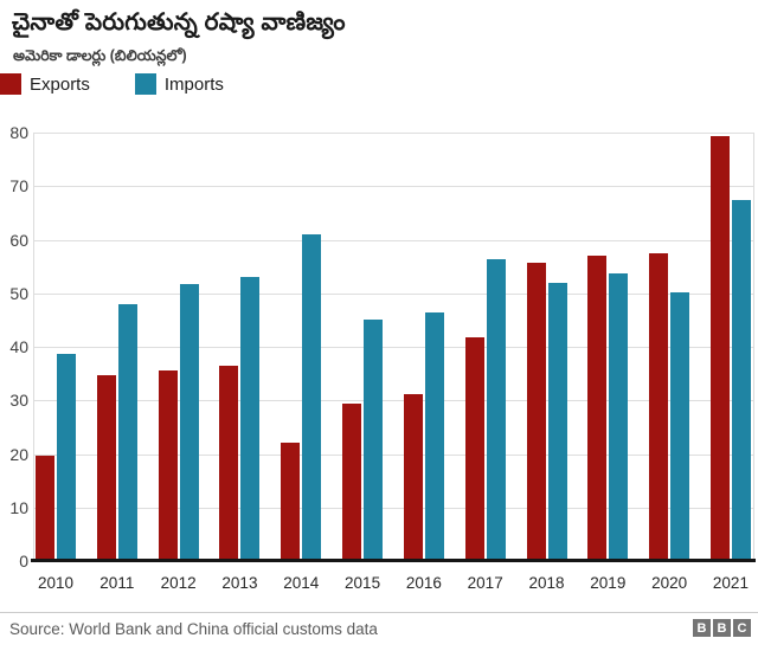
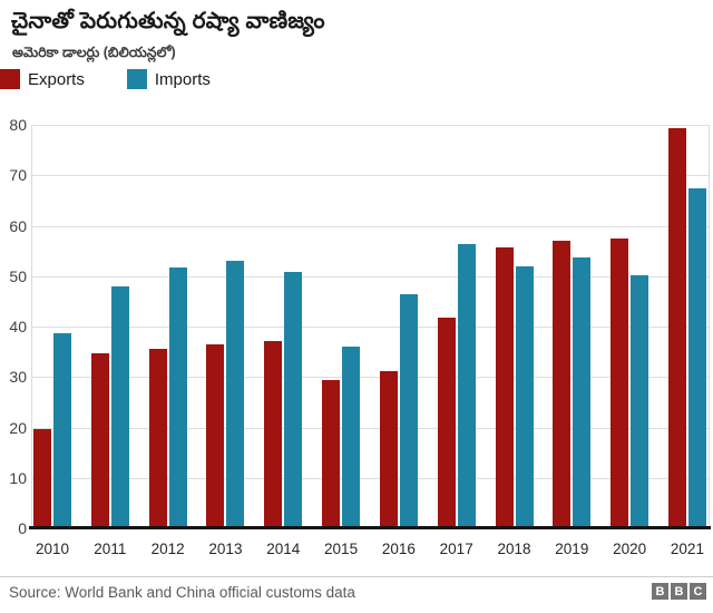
Exports/2014: 22 -> 37
Imports/2014: 61 -> 51
Imports/2015: 45 -> 36
